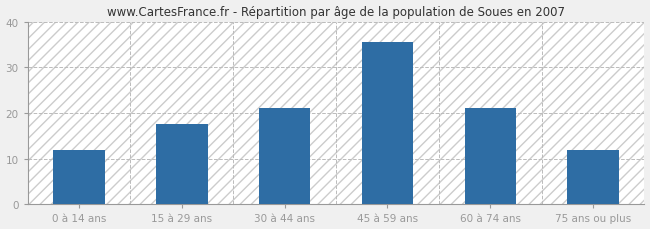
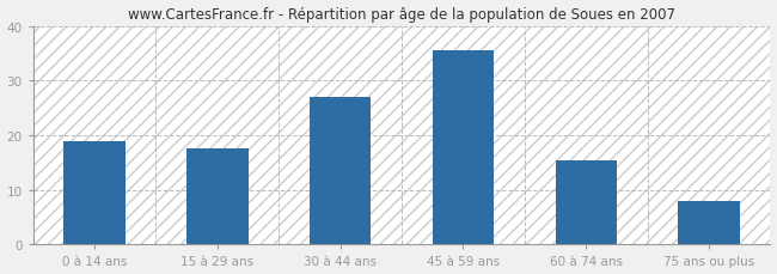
0 à 14 ans: 12.0 -> 19.0
30 à 44 ans: 21.0 -> 27.0
60 à 74 ans: 21.0 -> 15.5
75 ans ou plus: 12.0 -> 8.0
